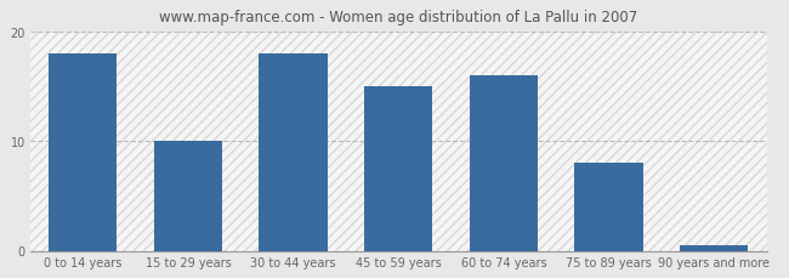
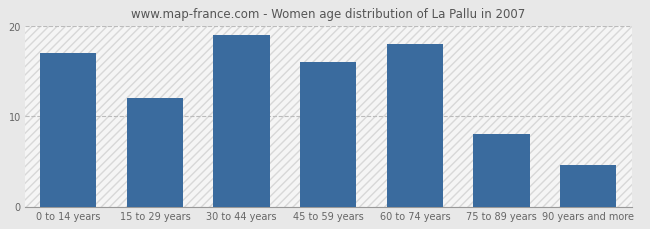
0 to 14 years: 18.0 -> 17.0
15 to 29 years: 10.0 -> 12.0
30 to 44 years: 18.0 -> 19.0
45 to 59 years: 15.0 -> 16.0
60 to 74 years: 16.0 -> 18.0
90 years and more: 0.5 -> 4.6
